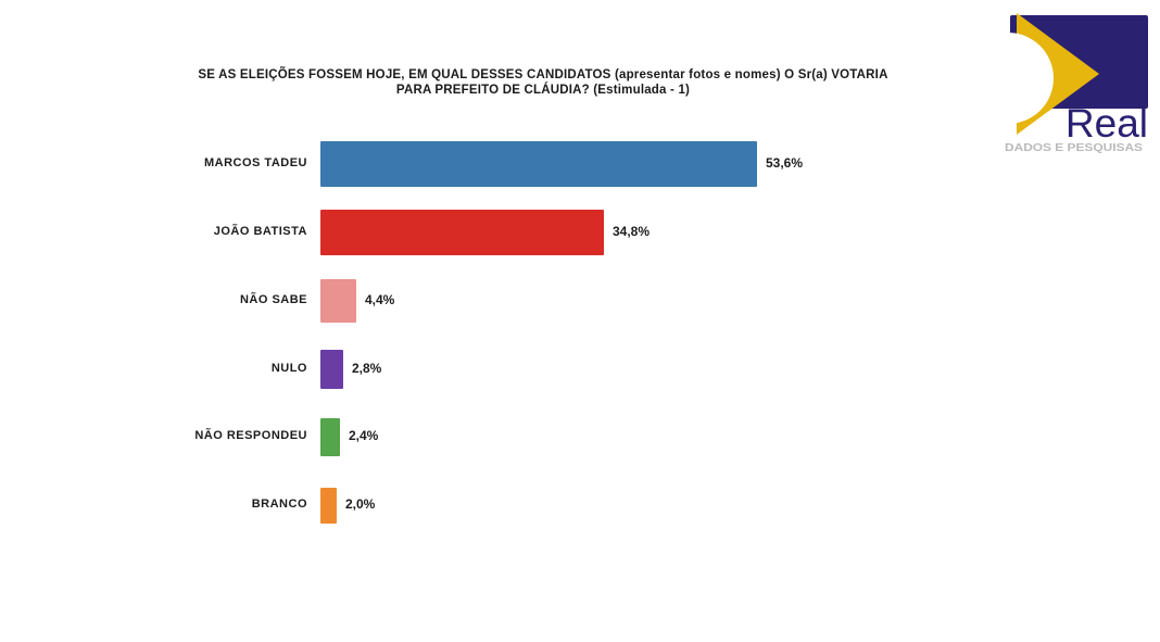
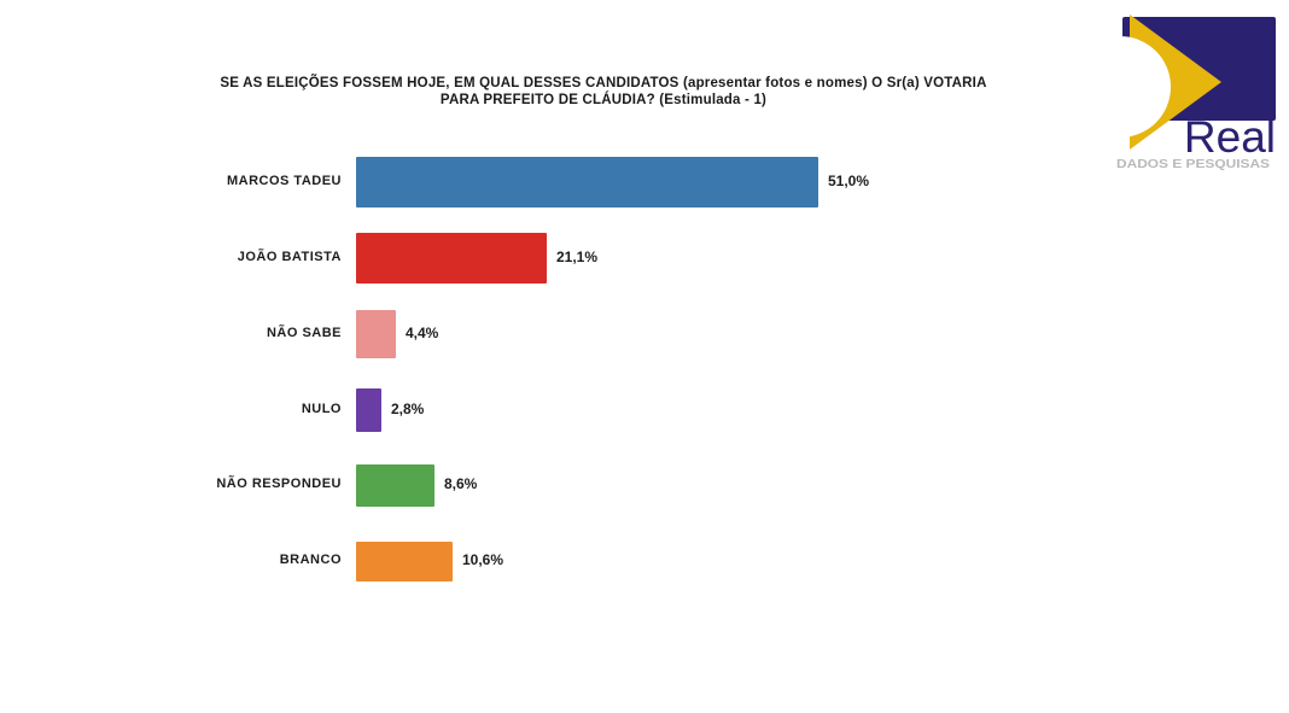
MARCOS TADEU: 53,6% -> 51,0%
JOÃO BATISTA: 34,8% -> 21,1%
NÃO RESPONDEU: 2,4% -> 8,6%
BRANCO: 2,0% -> 10,6%
